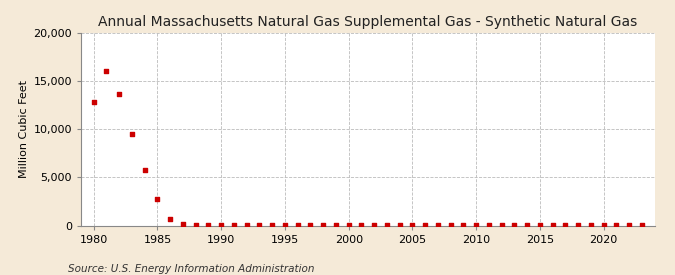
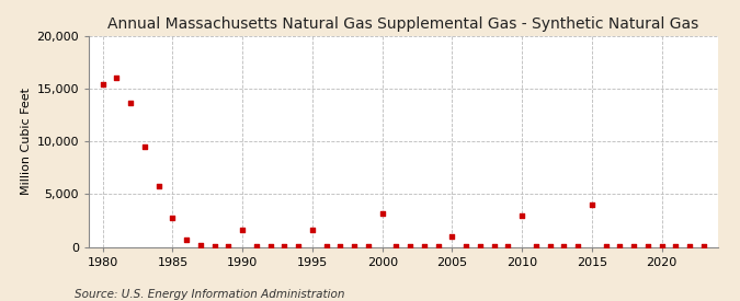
1980: 12,800 -> 15,400
1990: 0 -> 1,600
1995: 100 -> 1,600
2000: 0 -> 3,200
2005: 0 -> 1,000
2010: 0 -> 3,000
2015: 100 -> 4,000
